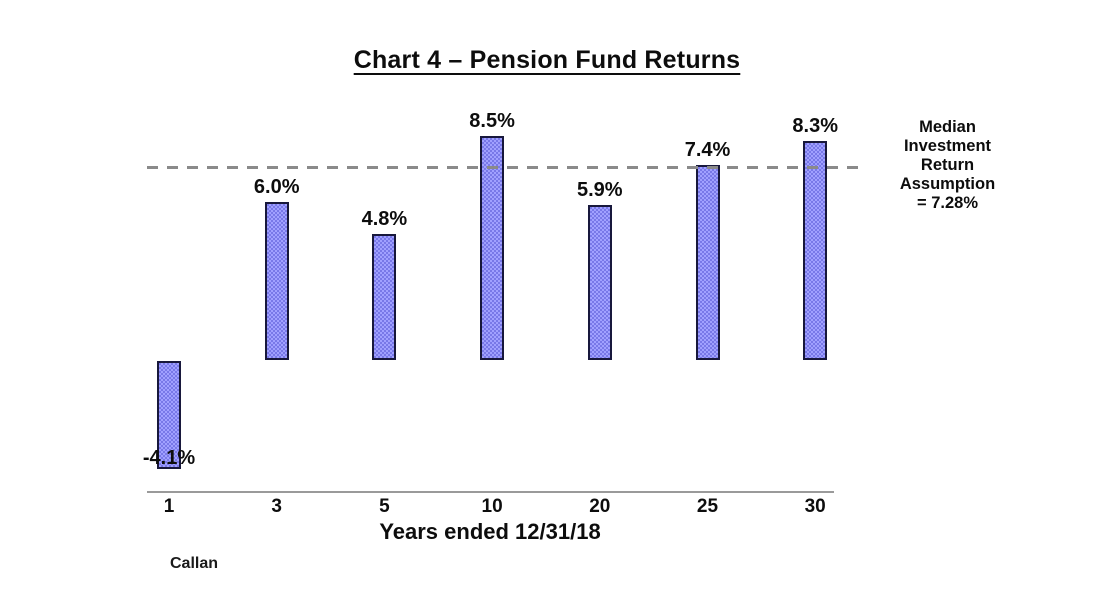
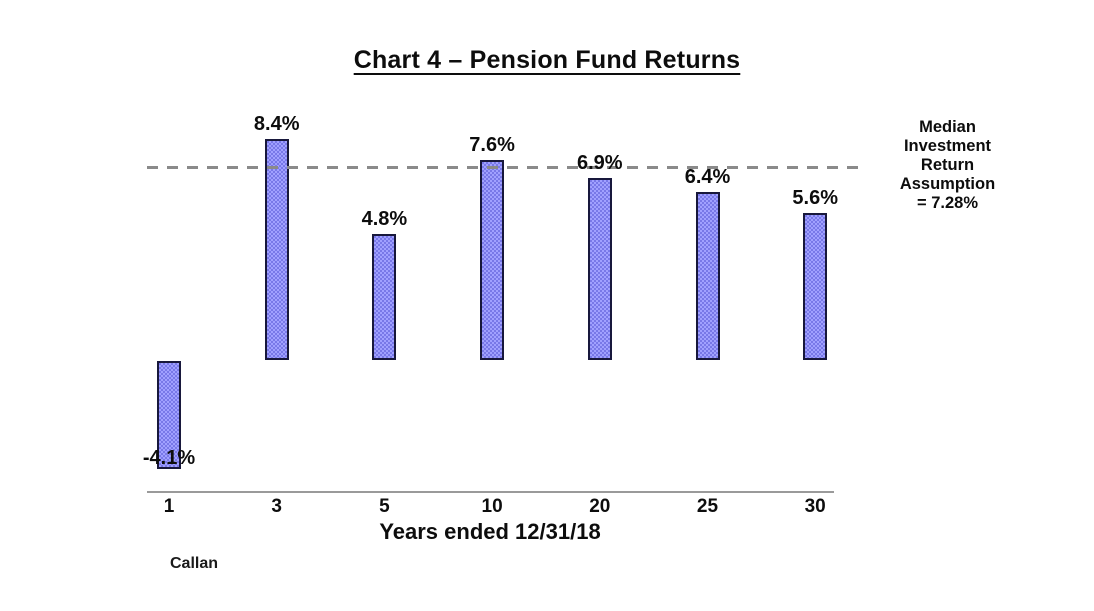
3: 6.0% -> 8.4%
10: 8.5% -> 7.6%
20: 5.9% -> 6.9%
25: 7.4% -> 6.4%
30: 8.3% -> 5.6%
